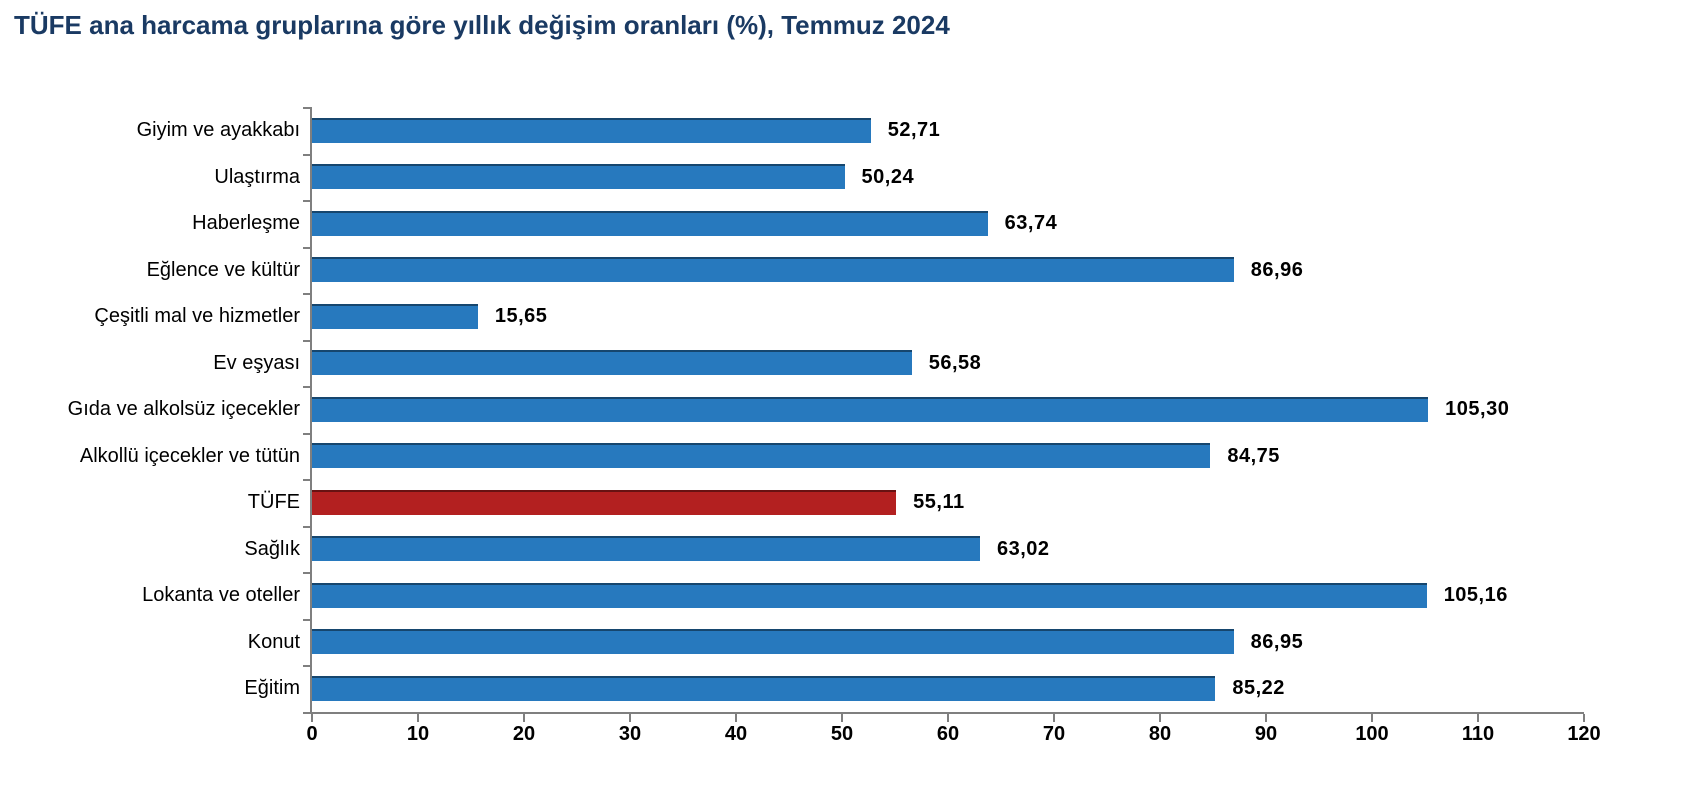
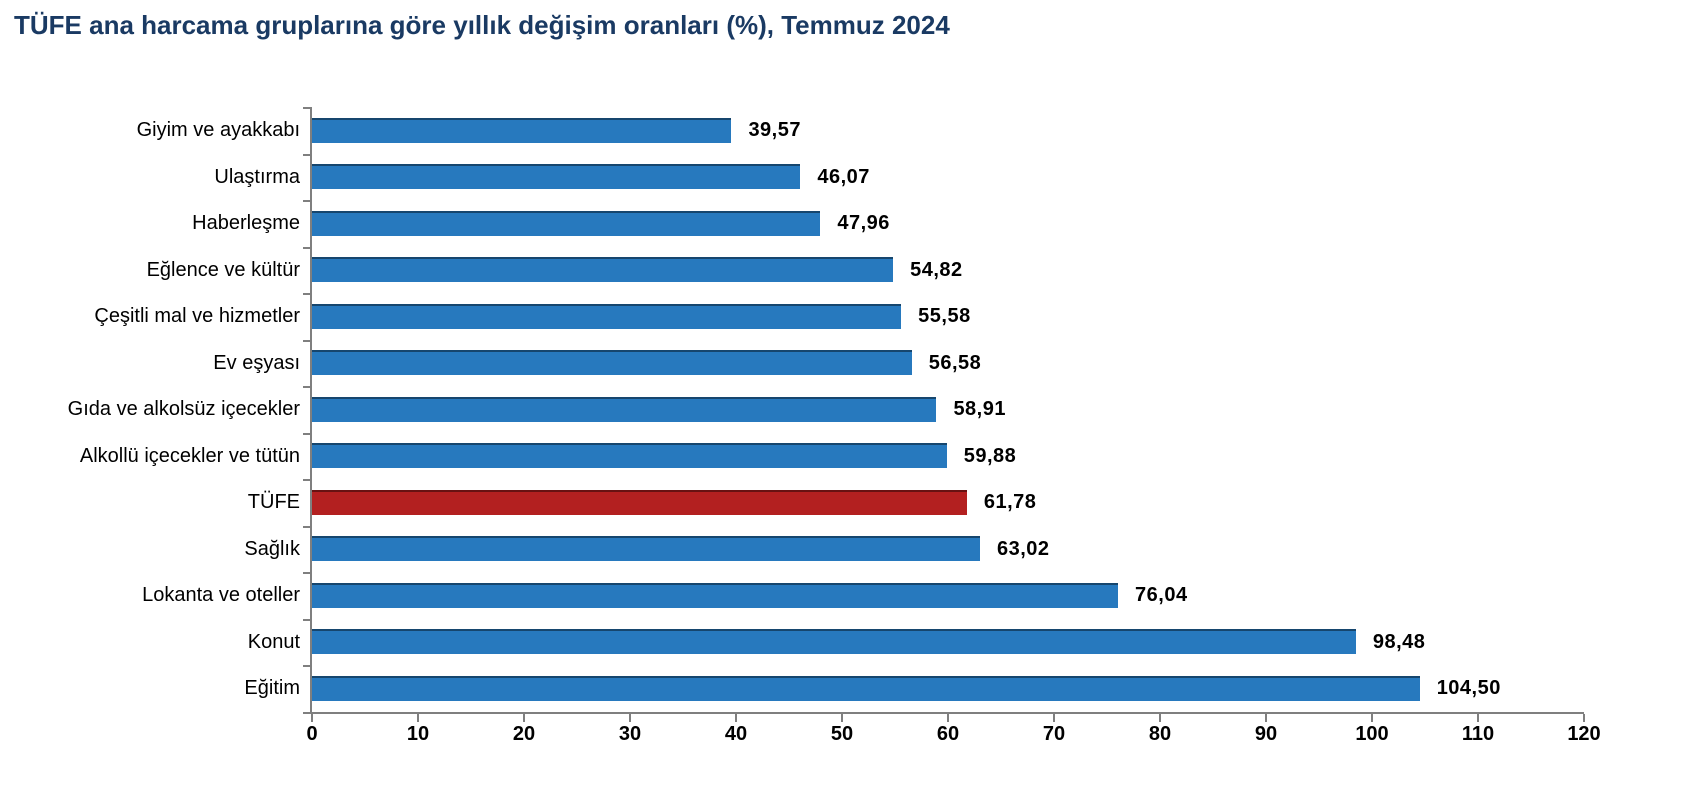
Giyim ve ayakkabı: 52,71 -> 39,57
Ulaştırma: 50,24 -> 46,07
Haberleşme: 63,74 -> 47,96
Eğlence ve kültür: 86,96 -> 54,82
Çeşitli mal ve hizmetler: 15,65 -> 55,58
Gıda ve alkolsüz içecekler: 105,30 -> 58,91
Alkollü içecekler ve tütün: 84,75 -> 59,88
TÜFE: 55,11 -> 61,78
Lokanta ve oteller: 105,16 -> 76,04
Konut: 86,95 -> 98,48
Eğitim: 85,22 -> 104,50
